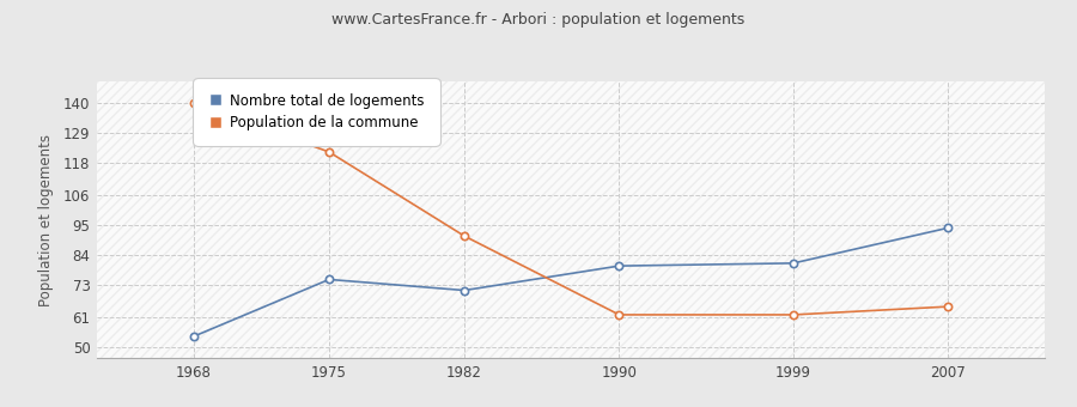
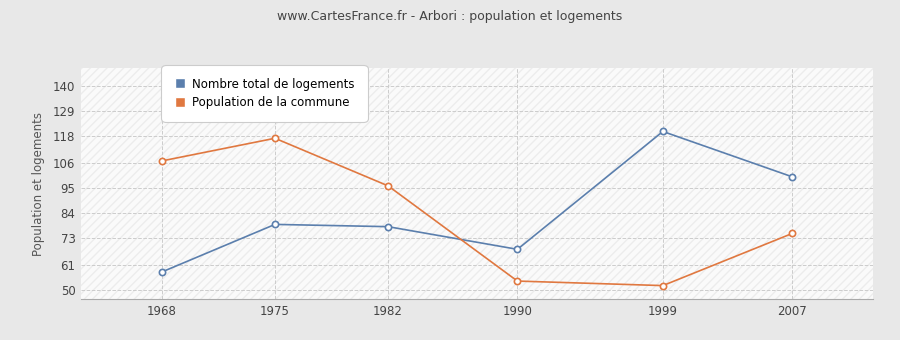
Nombre total de logements/1968: 54 -> 58
Population de la commune/1968: 140 -> 107
Nombre total de logements/1975: 75 -> 79
Population de la commune/1975: 122 -> 117
Nombre total de logements/1982: 71 -> 78
Population de la commune/1982: 91 -> 96
Nombre total de logements/1990: 80 -> 68
Population de la commune/1990: 62 -> 54
Nombre total de logements/1999: 81 -> 120
Population de la commune/1999: 62 -> 52
Nombre total de logements/2007: 94 -> 100
Population de la commune/2007: 65 -> 75
